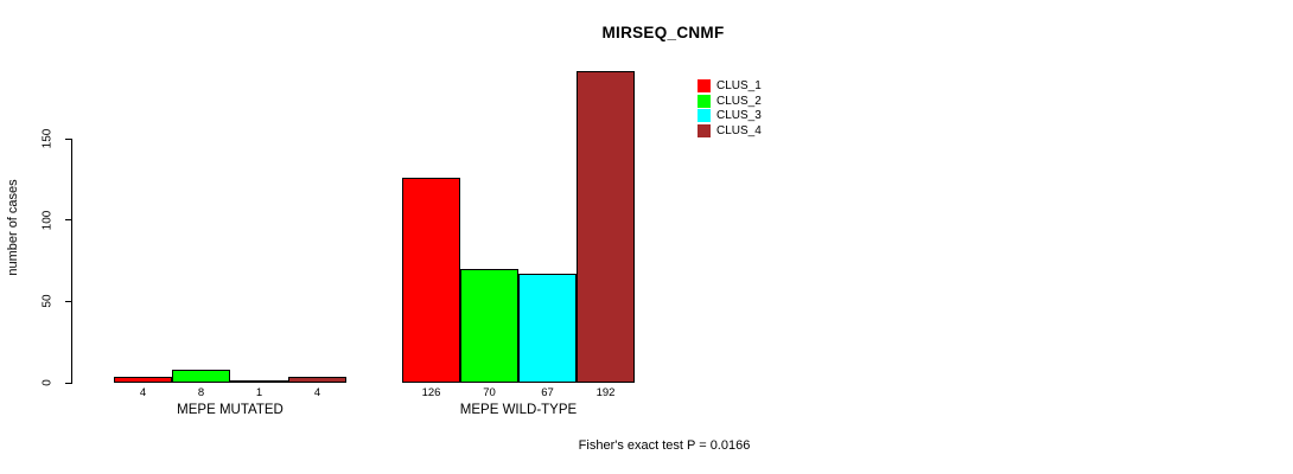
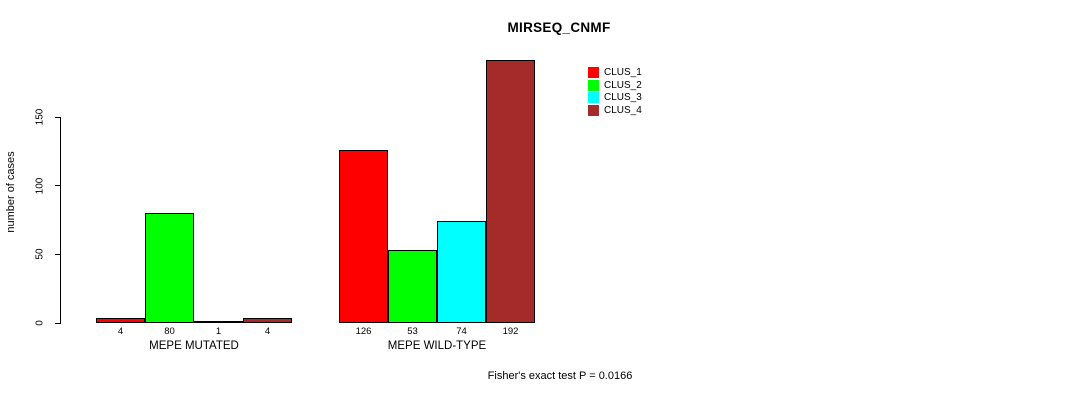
CLUS_2/MEPE MUTATED: 8 -> 80
CLUS_2/MEPE WILD-TYPE: 70 -> 53
CLUS_3/MEPE WILD-TYPE: 67 -> 74
